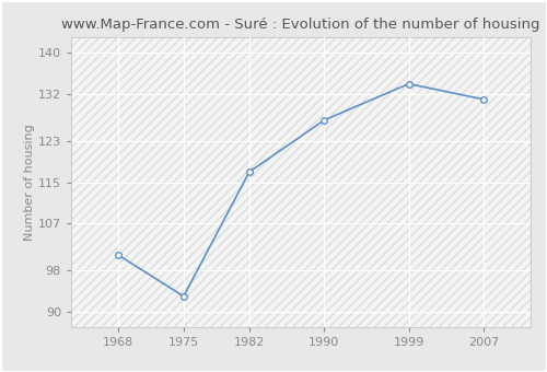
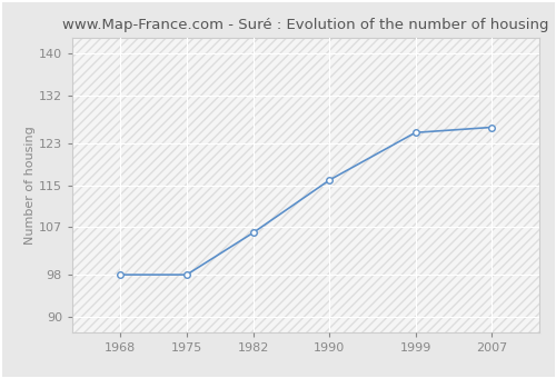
1968: 101 -> 98
1975: 93 -> 98
1982: 117 -> 106
1990: 127 -> 116
1999: 134 -> 125
2007: 131 -> 126
